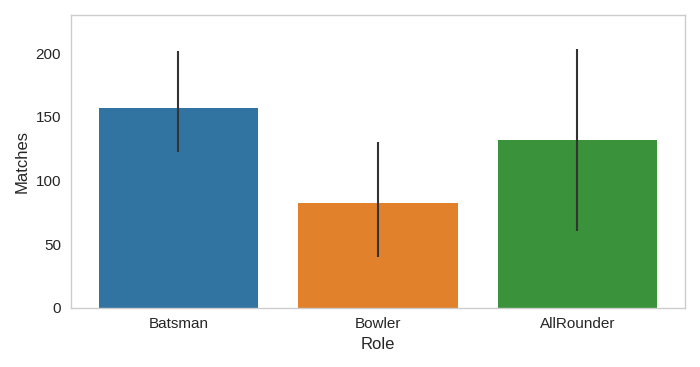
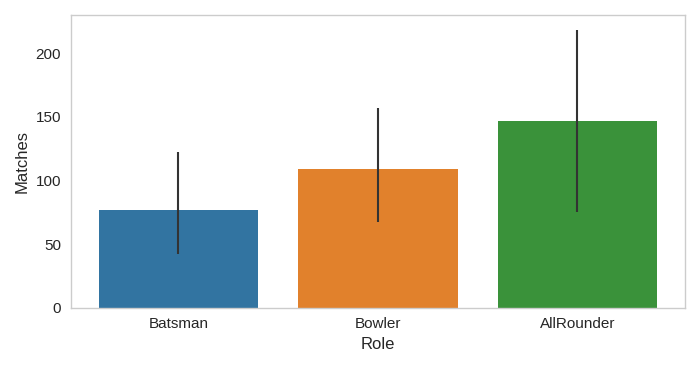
Batsman: 157 -> 77
Bowler: 82 -> 109
AllRounder: 132 -> 147
